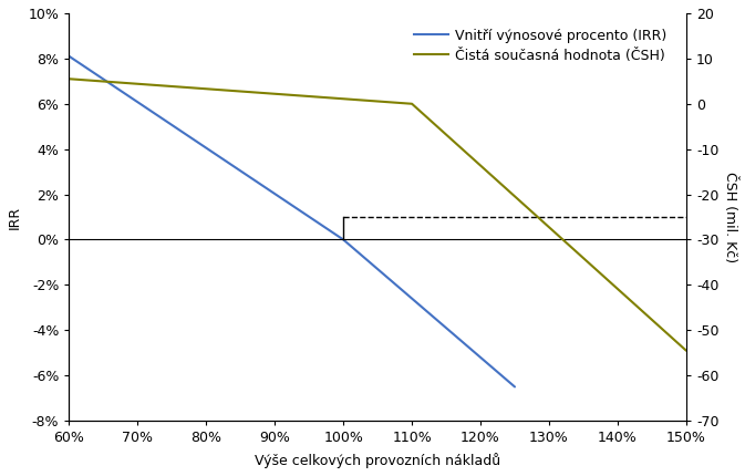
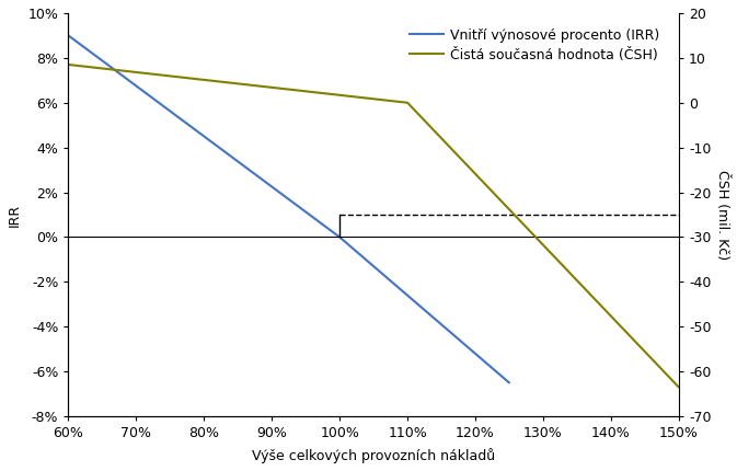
Vnitří výnosové procento (IRR)/60%: 8.1% -> 9.0%
Čistá současná hodnota (ČSH)/60%: 5.5 -> 8.5
Čistá současná hodnota (ČSH)/150%: -54.5 -> -63.5
